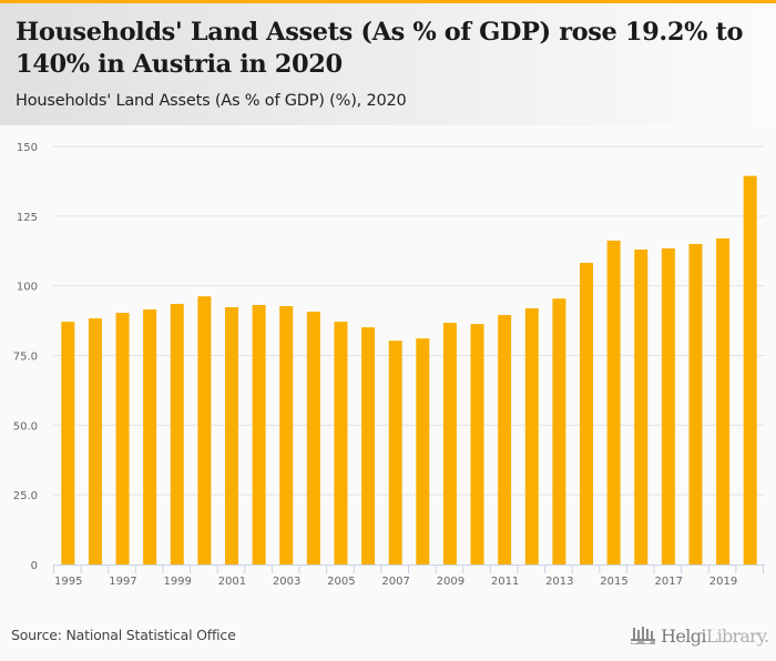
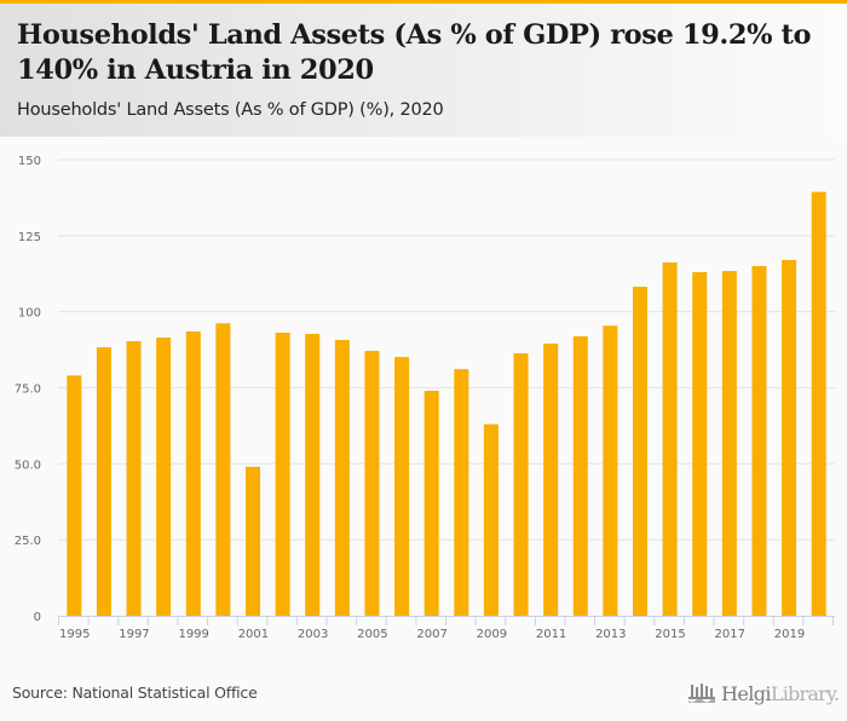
1995: 87 -> 79
2001: 92 -> 49
2007: 80 -> 74
2009: 87 -> 63
